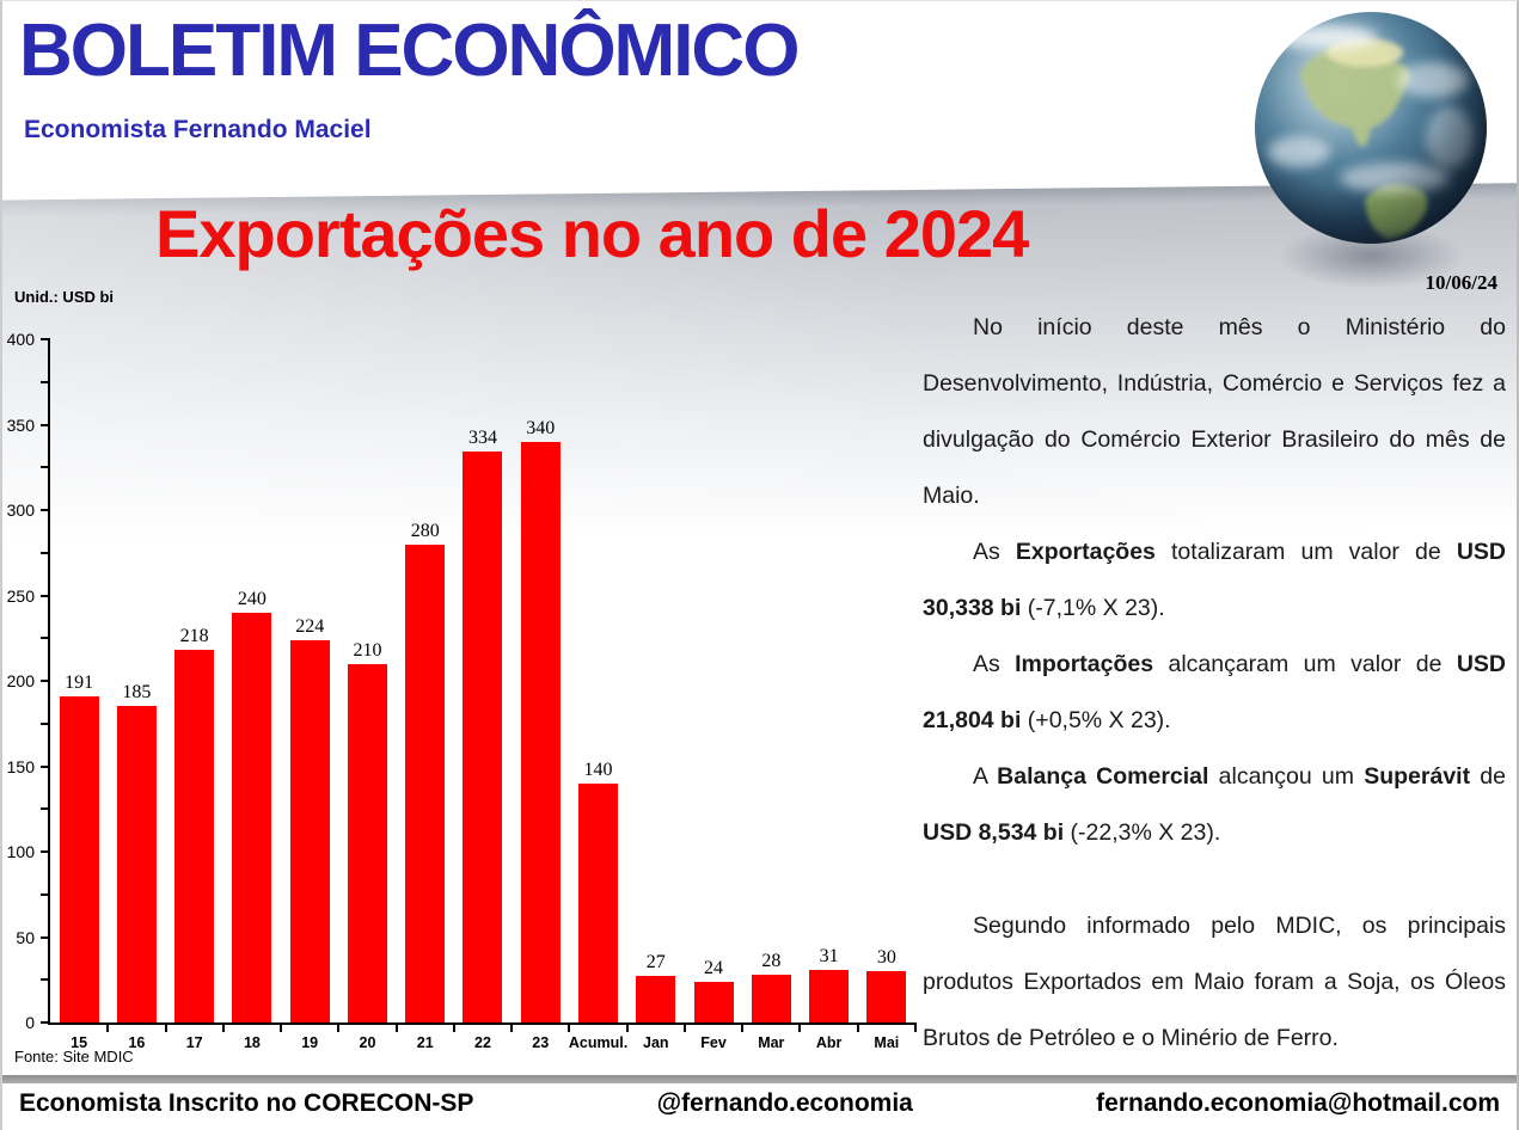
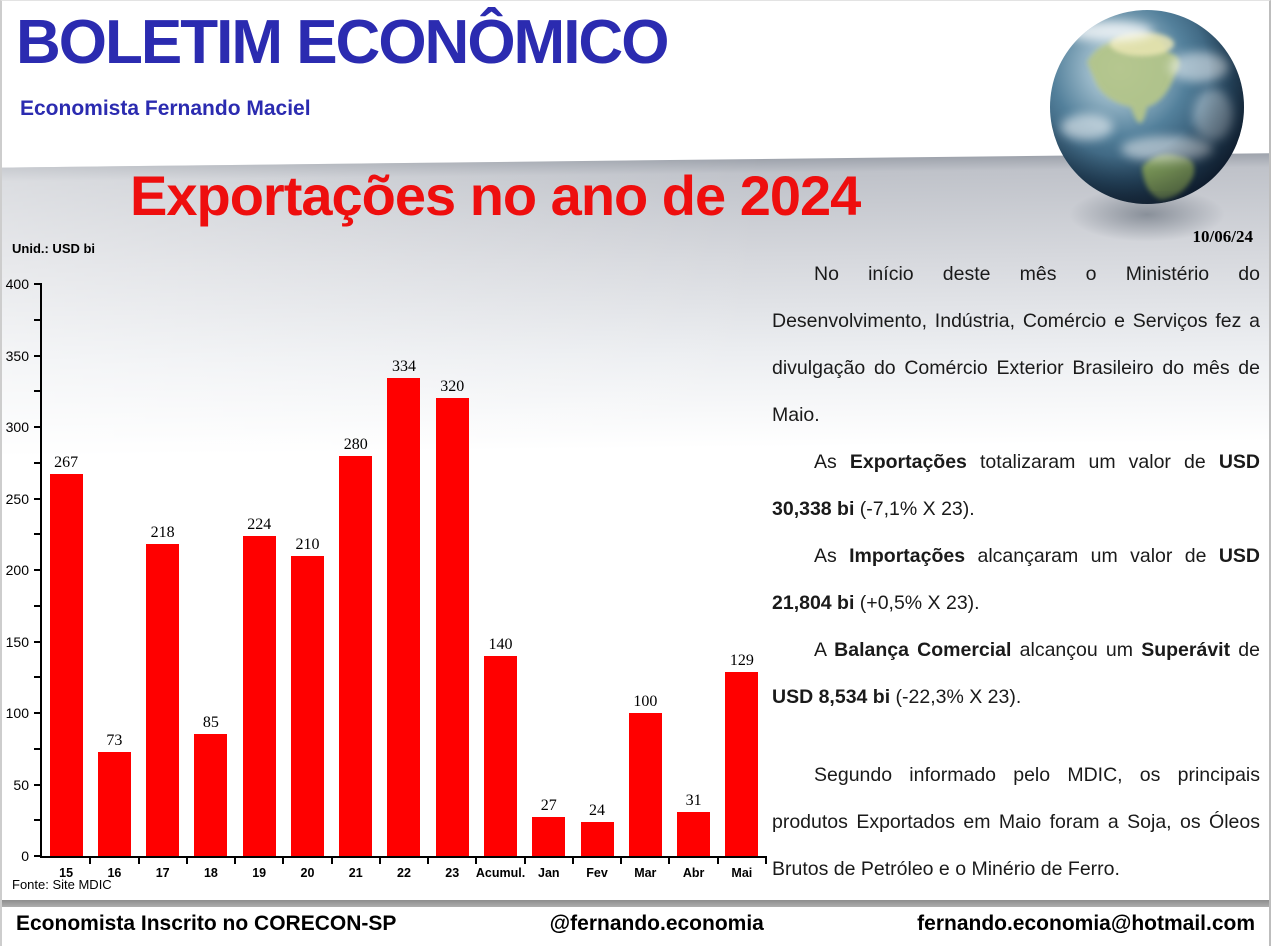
15: 191 -> 267
16: 185 -> 73
18: 240 -> 85
23: 340 -> 320
Mar: 28 -> 100
Mai: 30 -> 129
